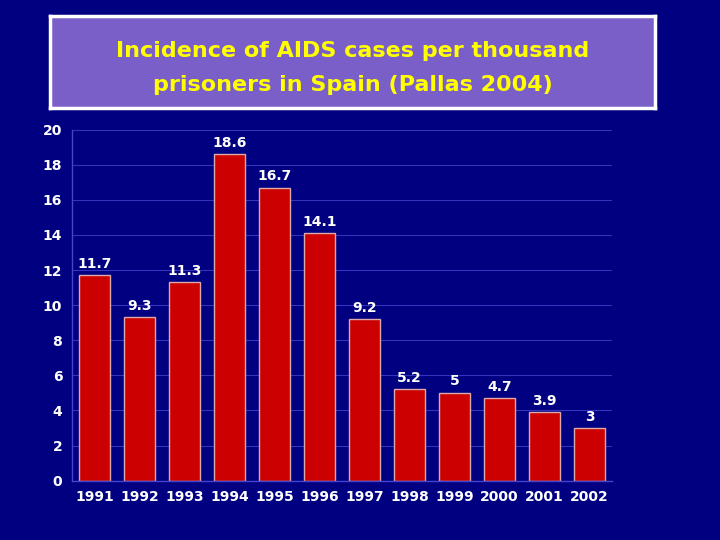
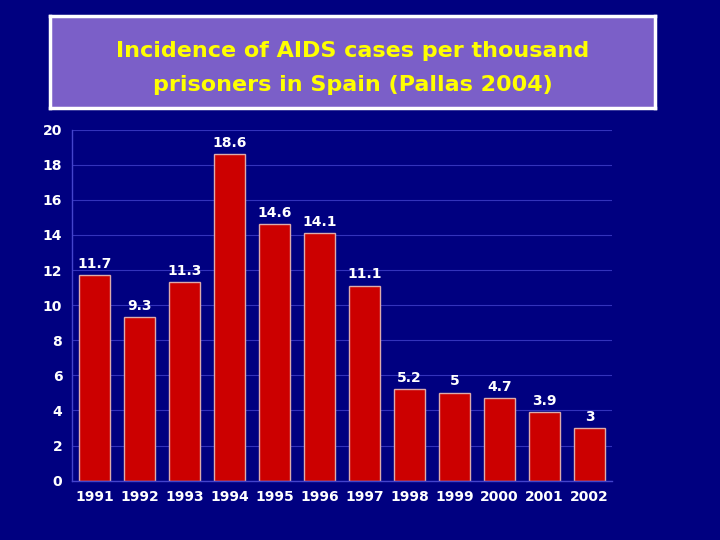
1995: 16.7 -> 14.6
1997: 9.2 -> 11.1
